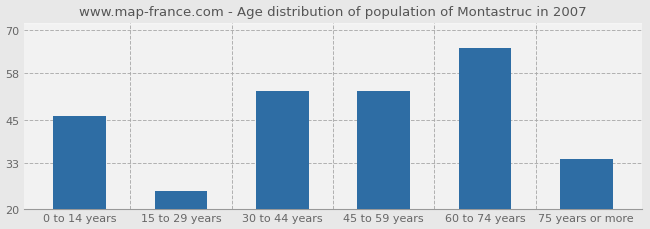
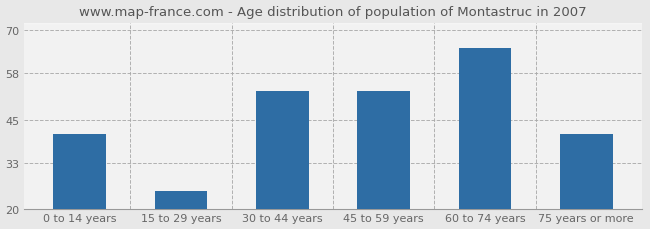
0 to 14 years: 46 -> 41
75 years or more: 34 -> 41
